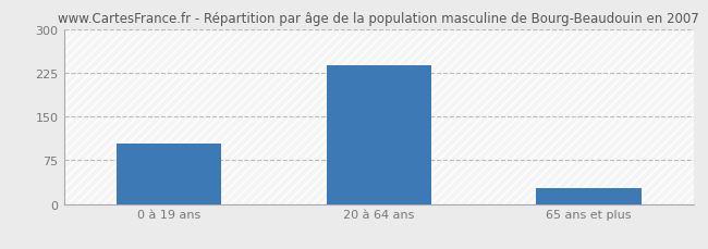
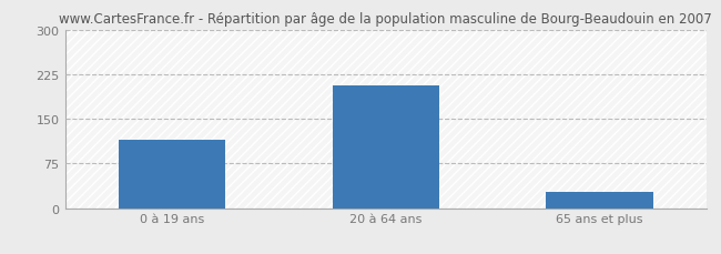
0 à 19 ans: 103 -> 114
20 à 64 ans: 237 -> 206
